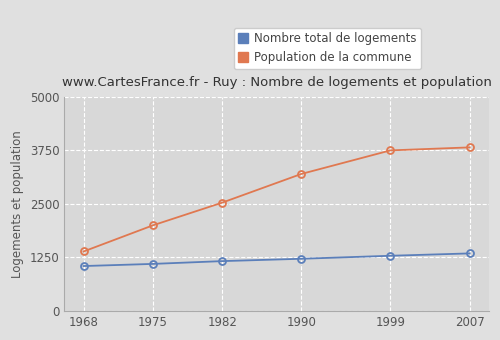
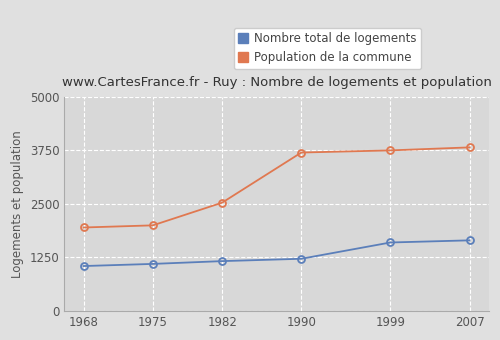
Population de la commune/1968: 1390 -> 1950
Population de la commune/1990: 3200 -> 3700
Nombre total de logements/1999: 1290 -> 1600
Nombre total de logements/2007: 1340 -> 1650
